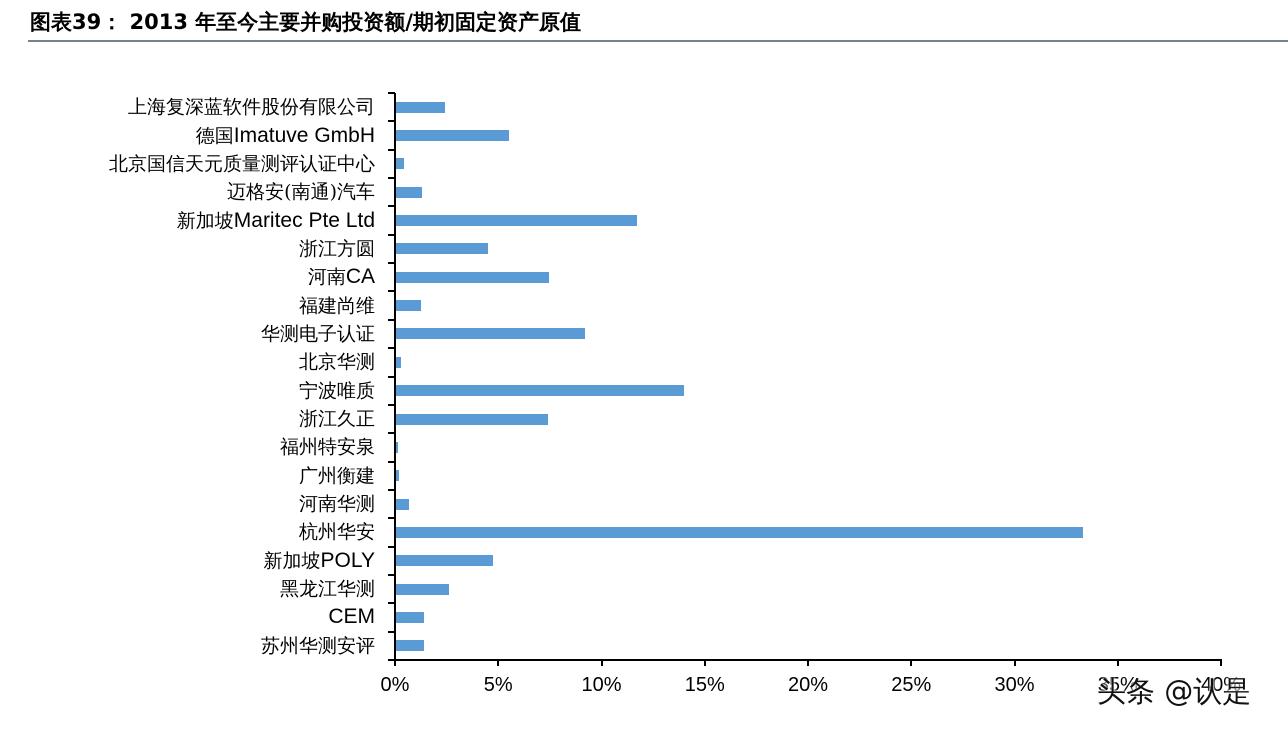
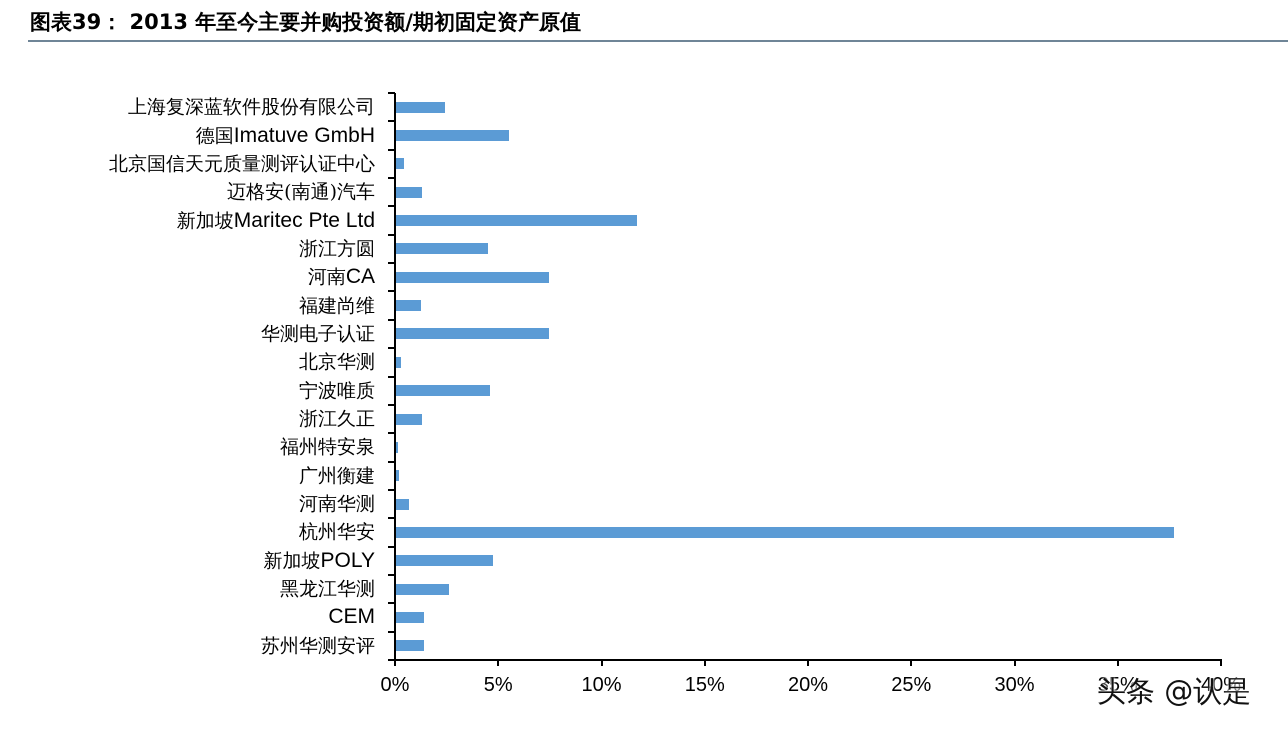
华测电子认证: 9.2% -> 7.5%
宁波唯质: 14.0% -> 4.6%
浙江久正: 7.4% -> 1.3%
杭州华安: 33.3% -> 37.7%
